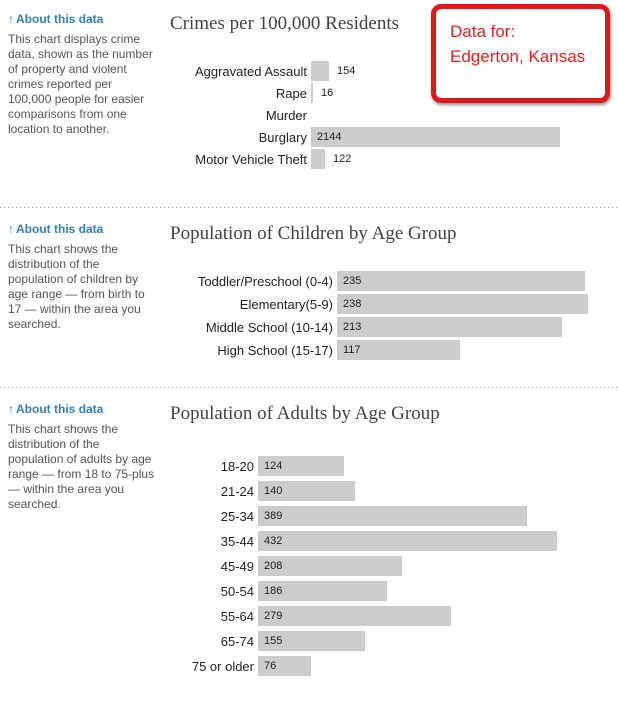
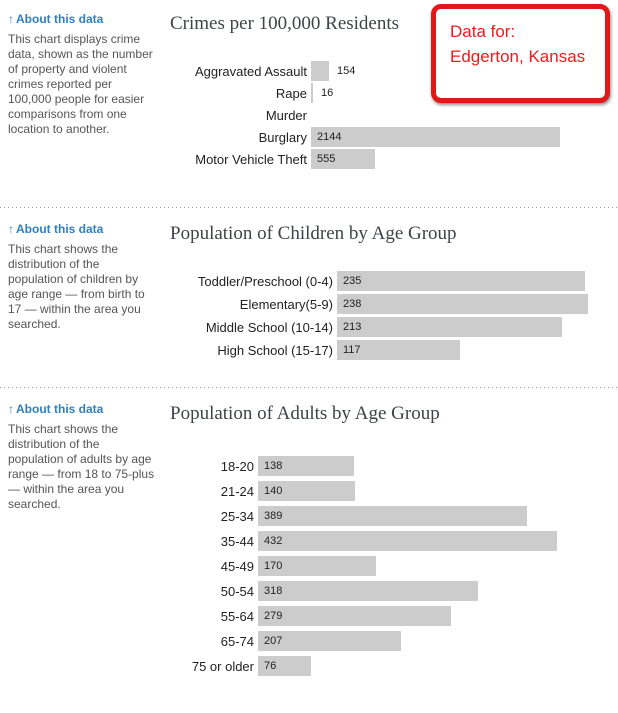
Crimes per 100,000 Residents/Motor Vehicle Theft: 122 -> 555
Population of Adults by Age Group/18-20: 124 -> 138
Population of Adults by Age Group/45-49: 208 -> 170
Population of Adults by Age Group/50-54: 186 -> 318
Population of Adults by Age Group/65-74: 155 -> 207
